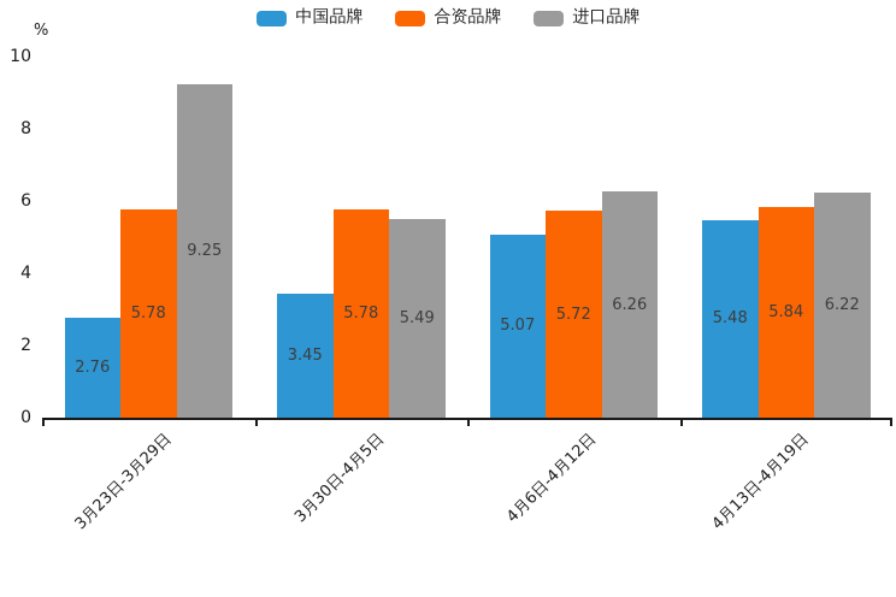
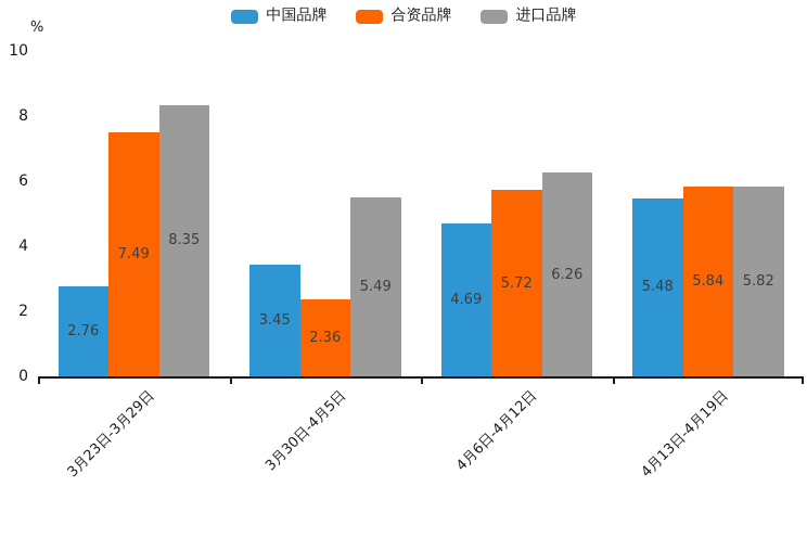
合资品牌/3月23日-3月29日: 5.78 -> 7.49
进口品牌/3月23日-3月29日: 9.25 -> 8.35
合资品牌/3月30日-4月5日: 5.78 -> 2.36
中国品牌/4月6日-4月12日: 5.07 -> 4.69
进口品牌/4月13日-4月19日: 6.22 -> 5.82
